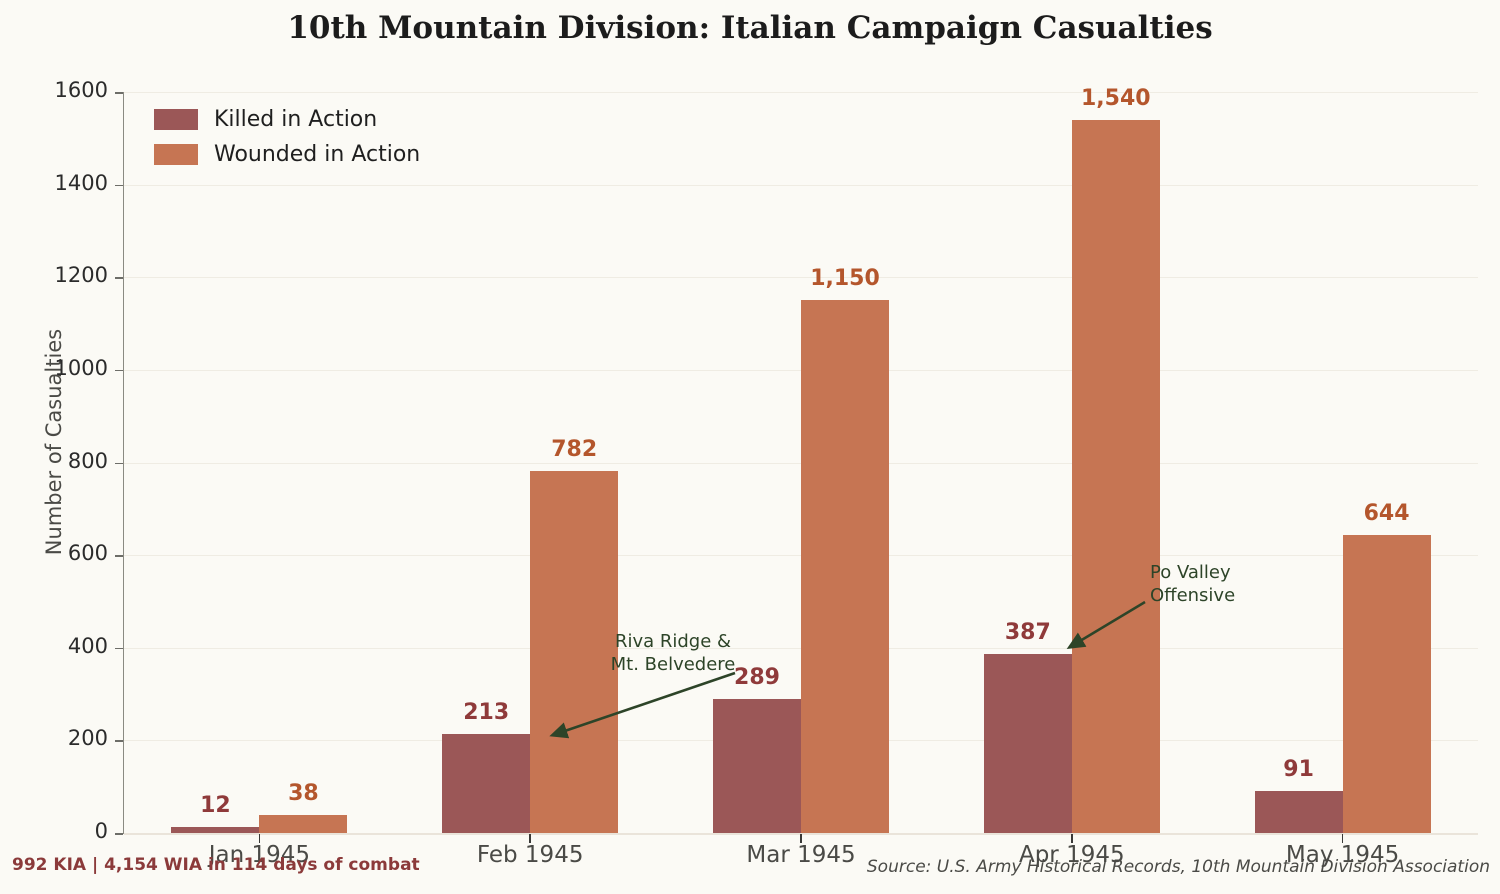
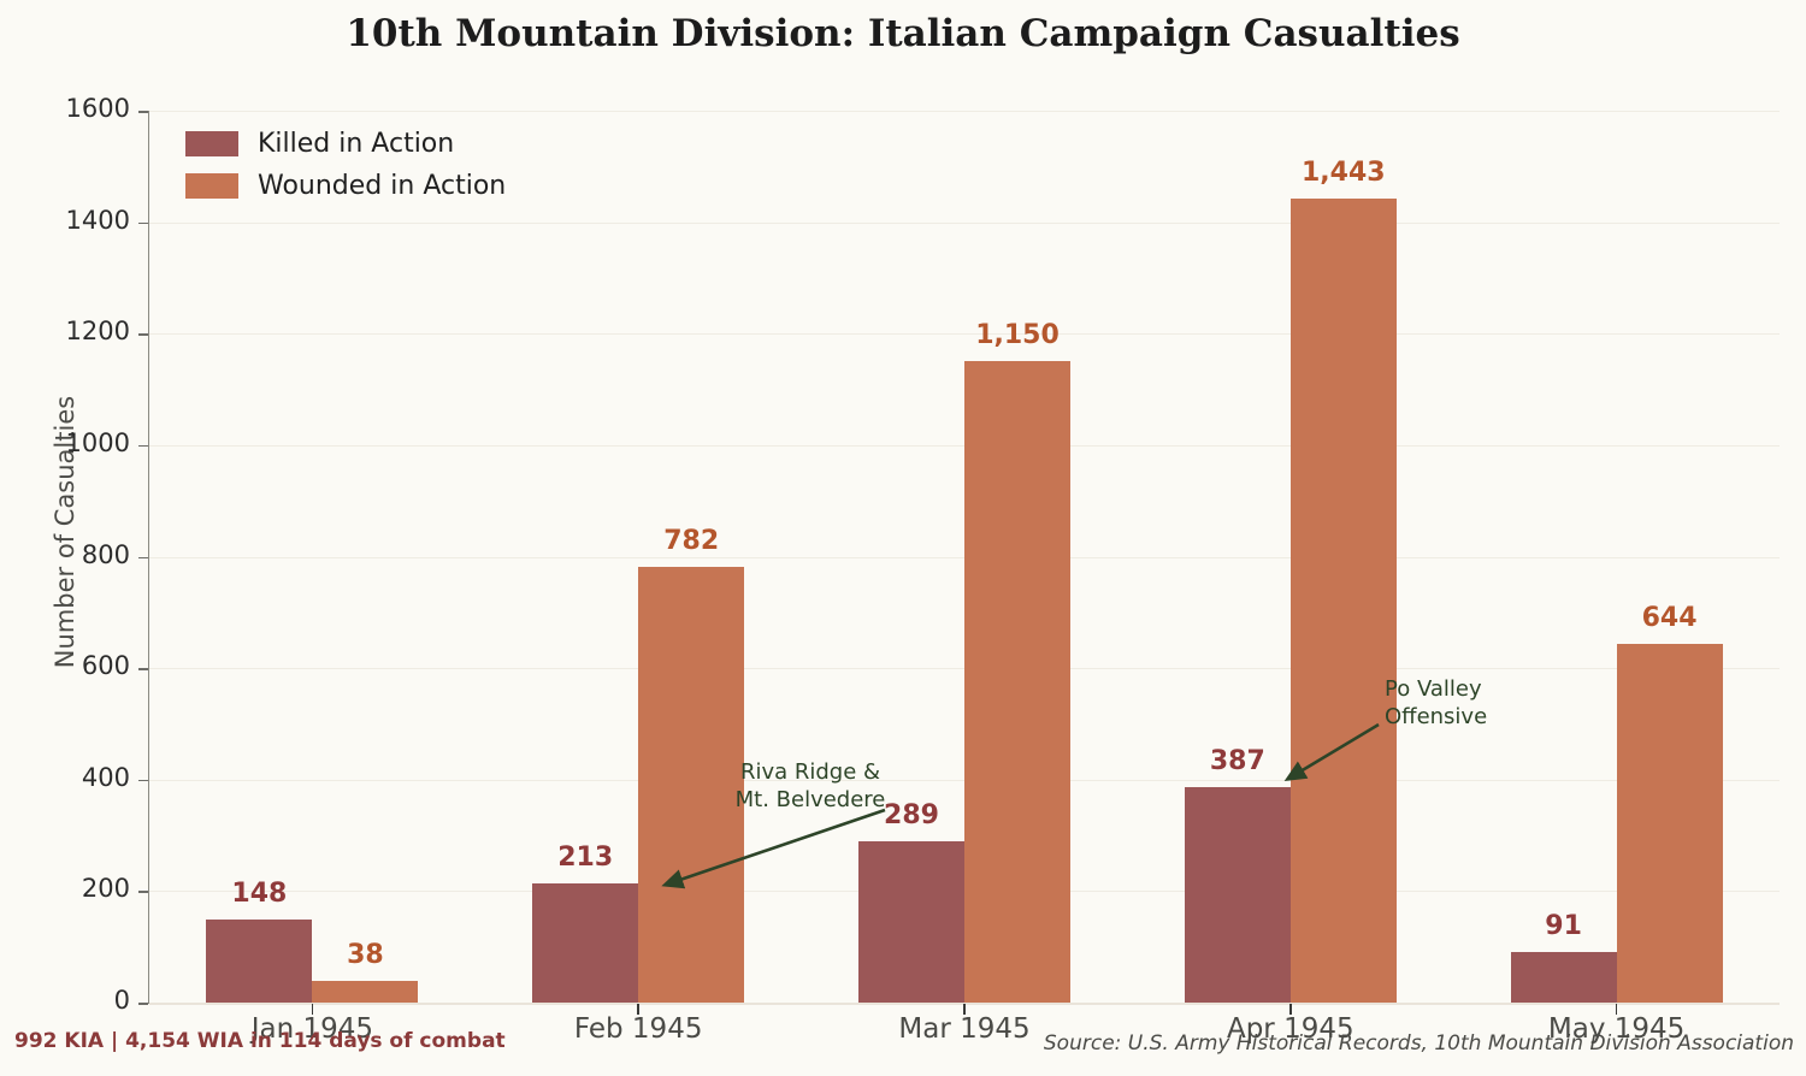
Killed in Action/Jan 1945: 12 -> 148
Wounded in Action/Apr 1945: 1,540 -> 1,443
